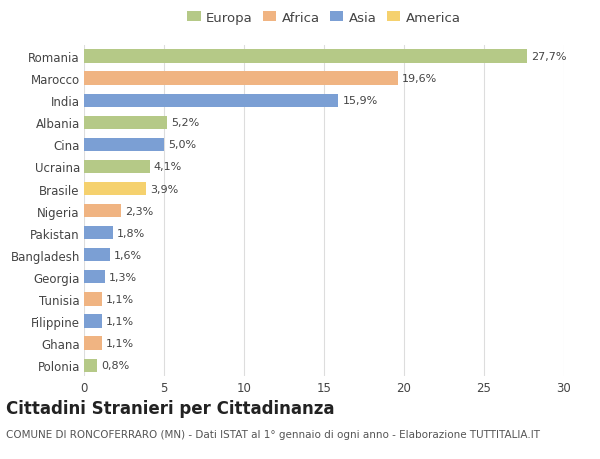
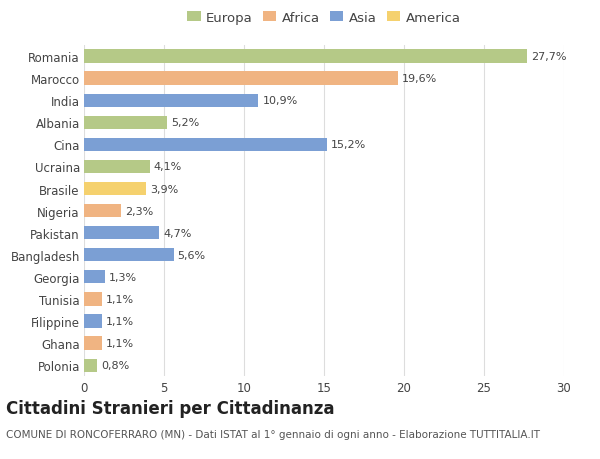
India: 15,9% -> 10,9%
Cina: 5,0% -> 15,2%
Pakistan: 1,8% -> 4,7%
Bangladesh: 1,6% -> 5,6%
